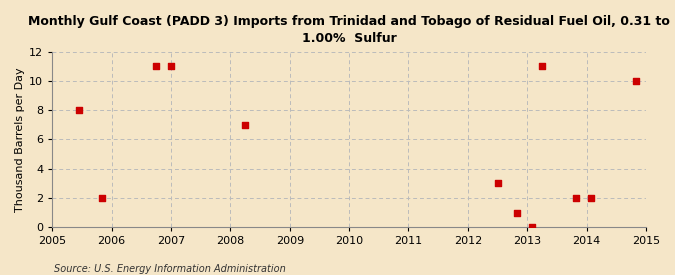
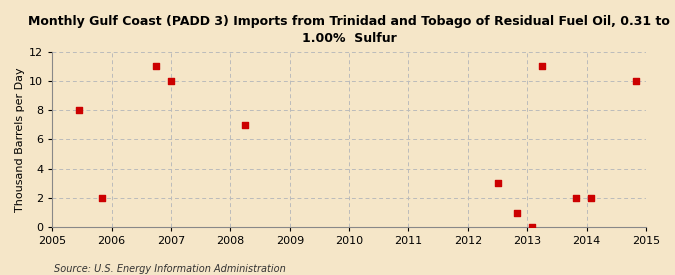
2007: 11 -> 10
